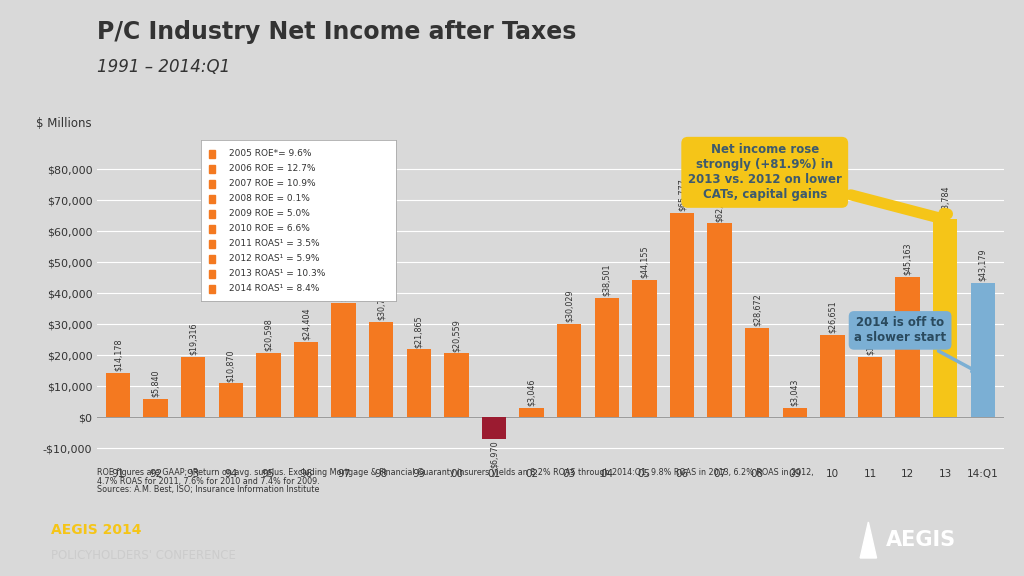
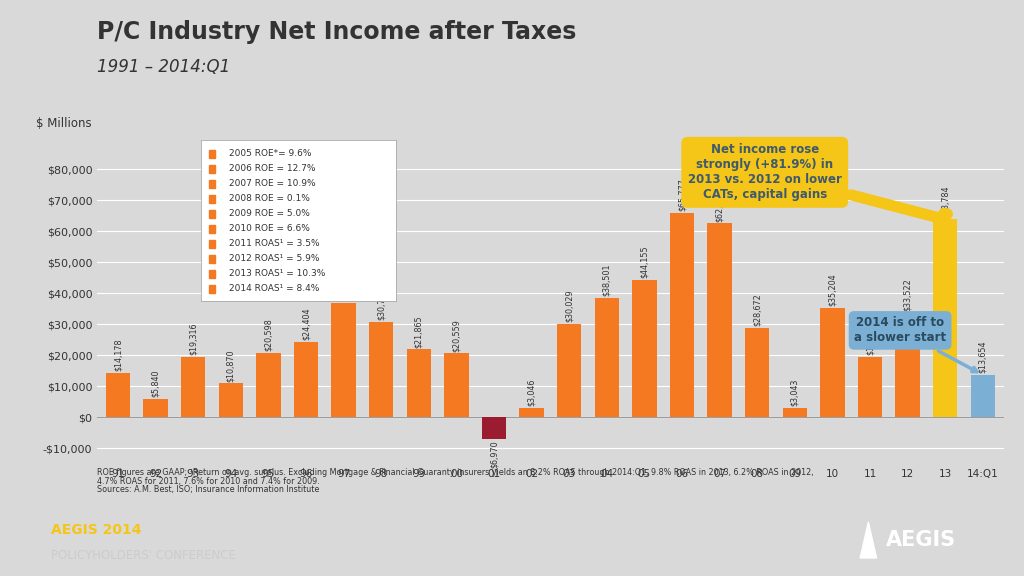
10: $26,651 -> $35,204
12: $45,163 -> $33,522
14:Q1: $43,179 -> $13,654
